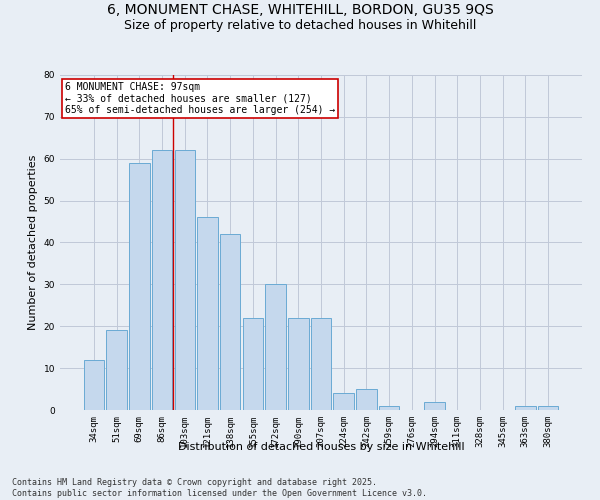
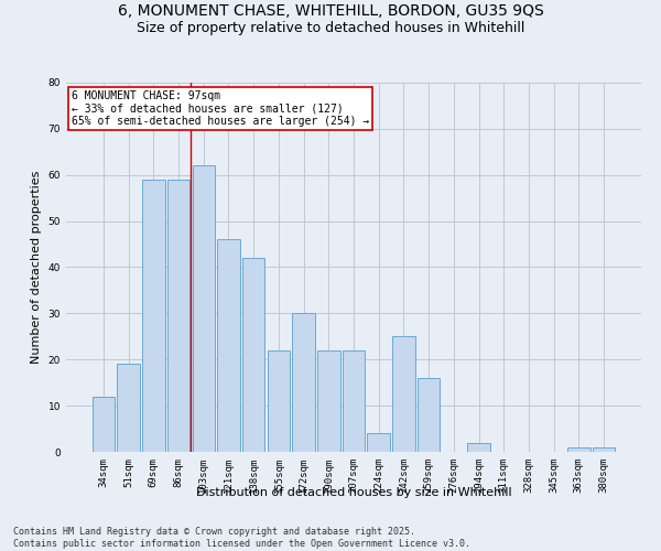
86sqm: 62 -> 59
242sqm: 5 -> 25
259sqm: 1 -> 16
